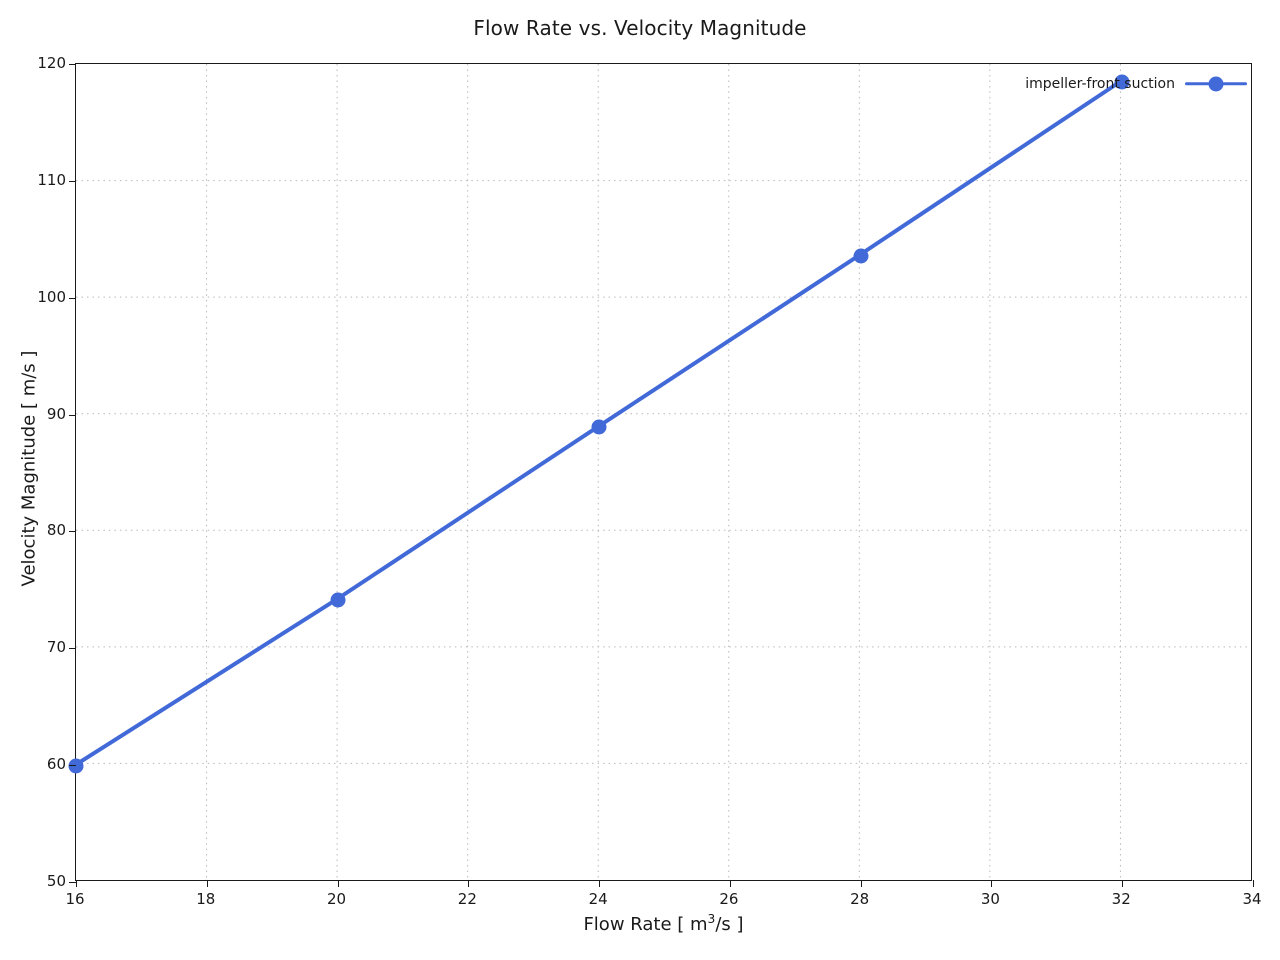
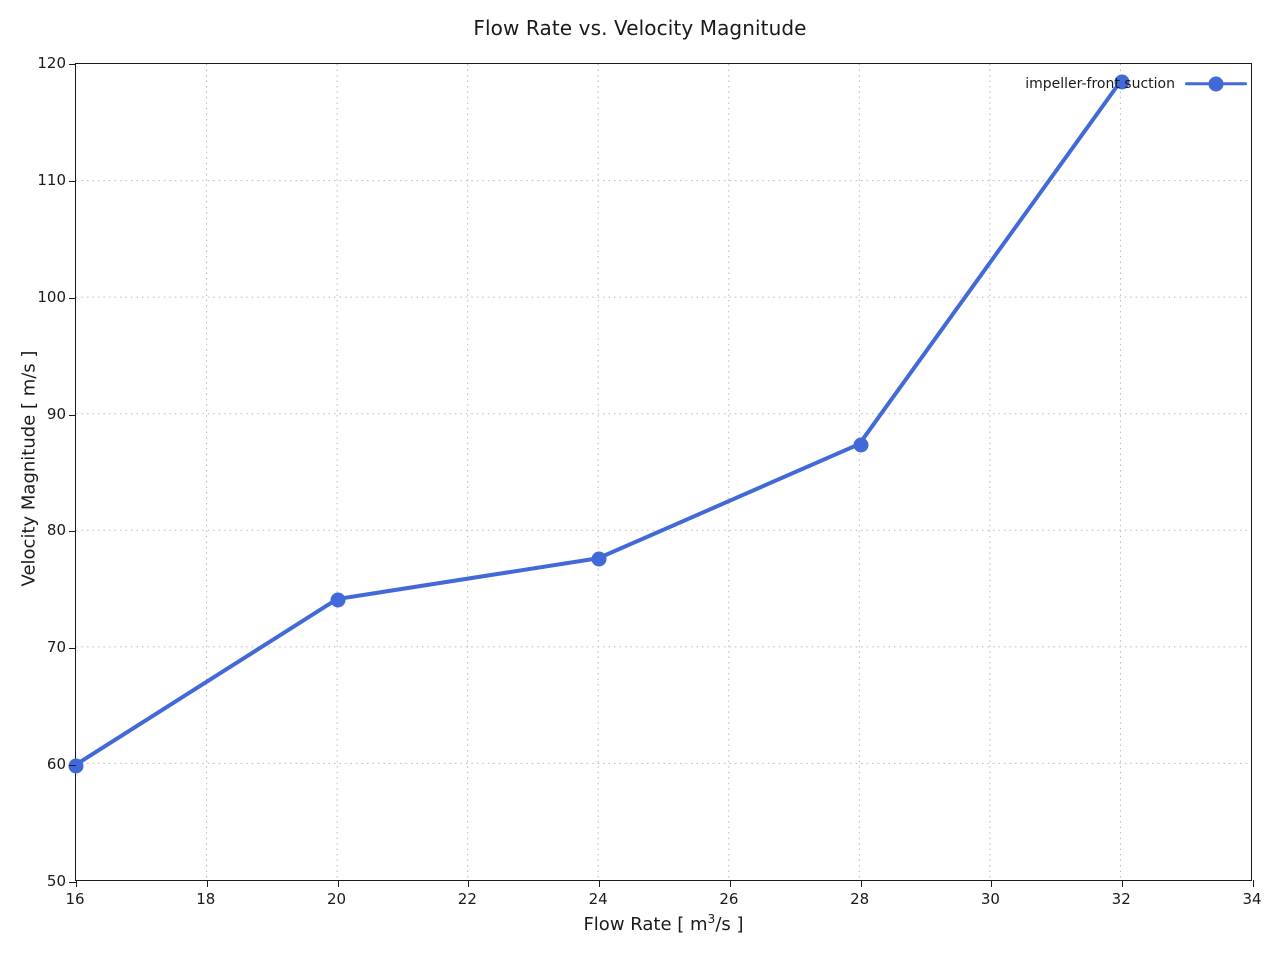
24: 88.9 -> 77.6
28: 103.6 -> 87.4
